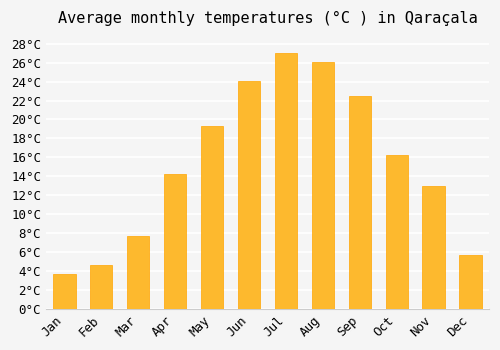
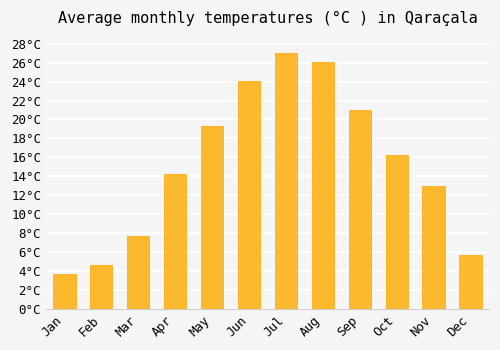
Sep: 22.5°C -> 21.0°C
